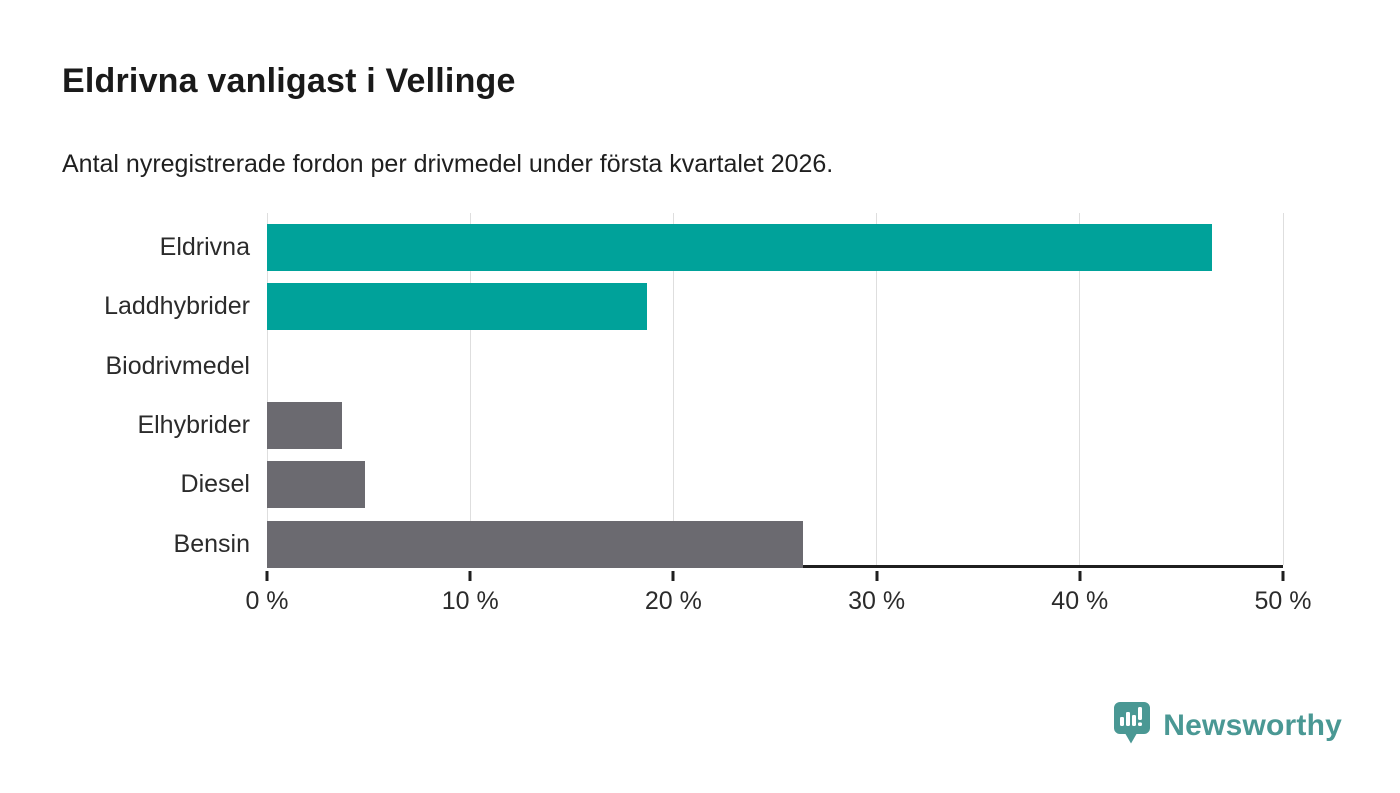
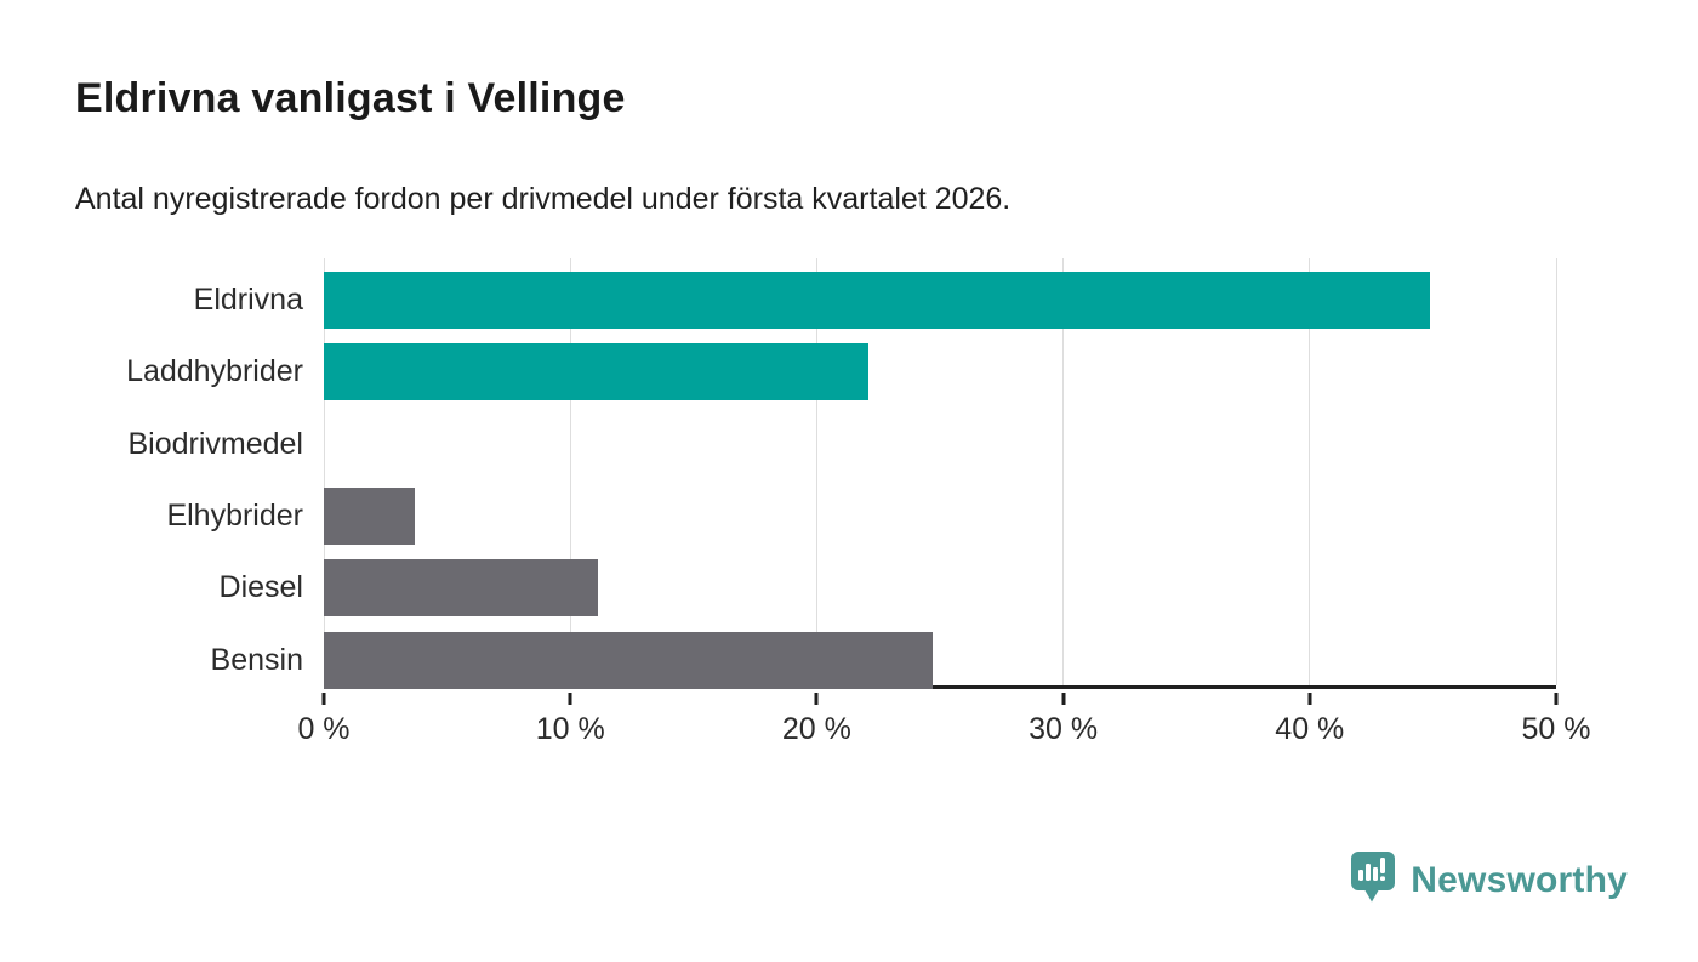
Eldrivna: 46.5% -> 44.9%
Laddhybrider: 18.7% -> 22.1%
Diesel: 4.8% -> 11.1%
Bensin: 26.4% -> 24.7%
